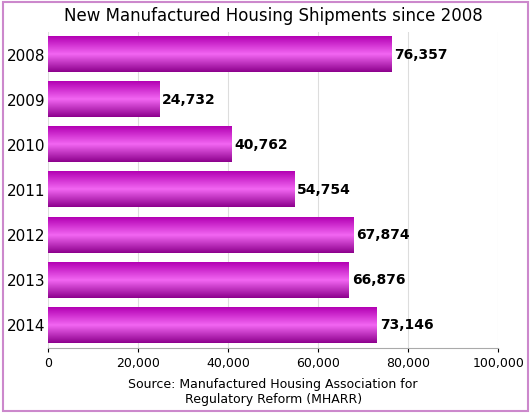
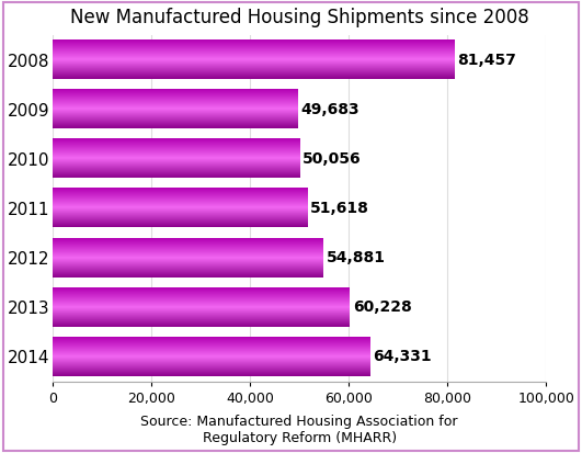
2008: 76,357 -> 81,457
2009: 24,732 -> 49,683
2010: 40,762 -> 50,056
2011: 54,754 -> 51,618
2012: 67,874 -> 54,881
2013: 66,876 -> 60,228
2014: 73,146 -> 64,331
